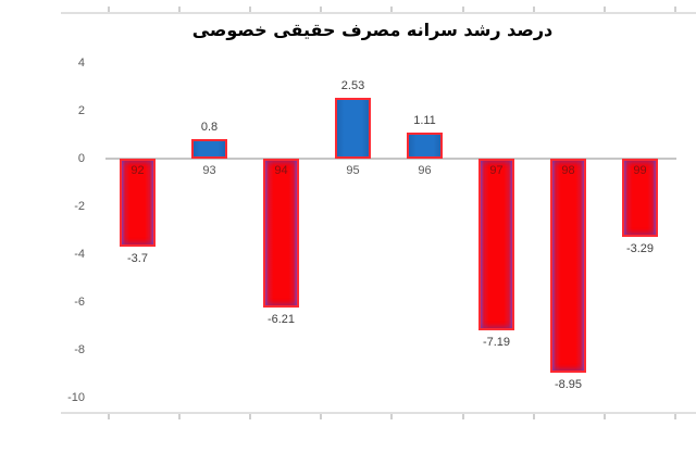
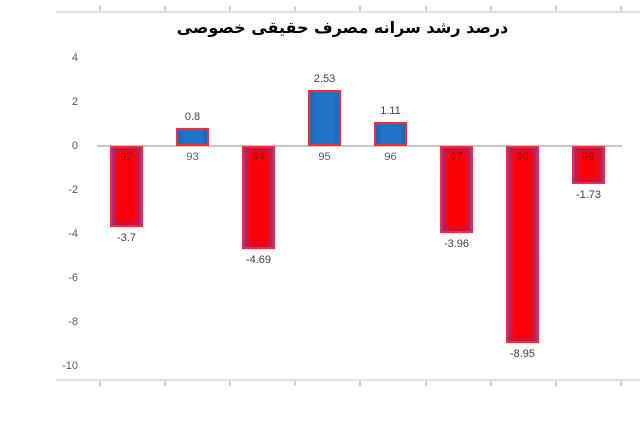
94: -6.21 -> -4.69
97: -7.19 -> -3.96
99: -3.29 -> -1.73
